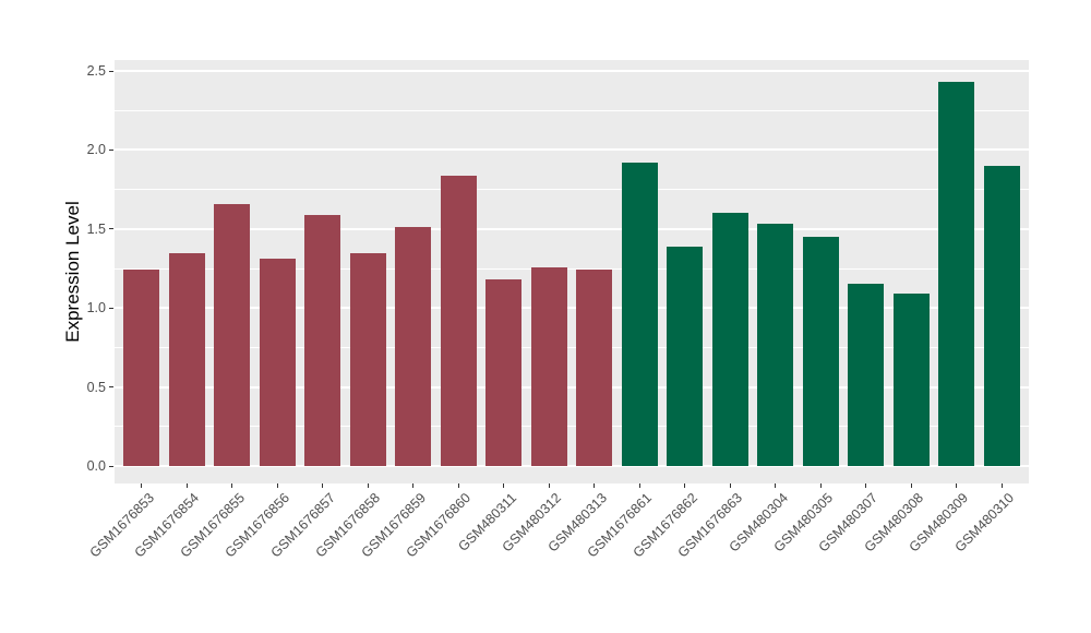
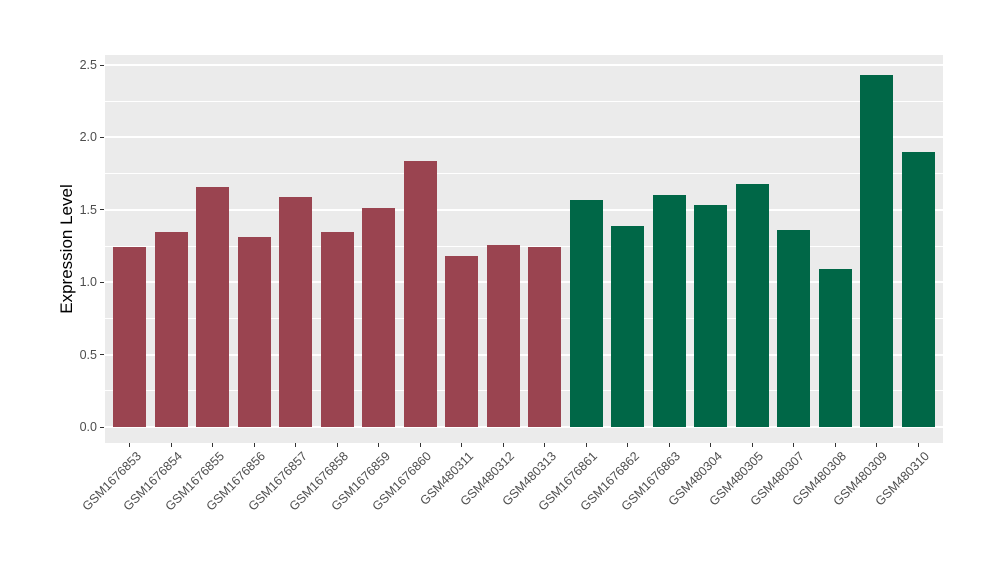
GSM1676861: 1.92 -> 1.57
GSM480305: 1.45 -> 1.68
GSM480307: 1.15 -> 1.36
